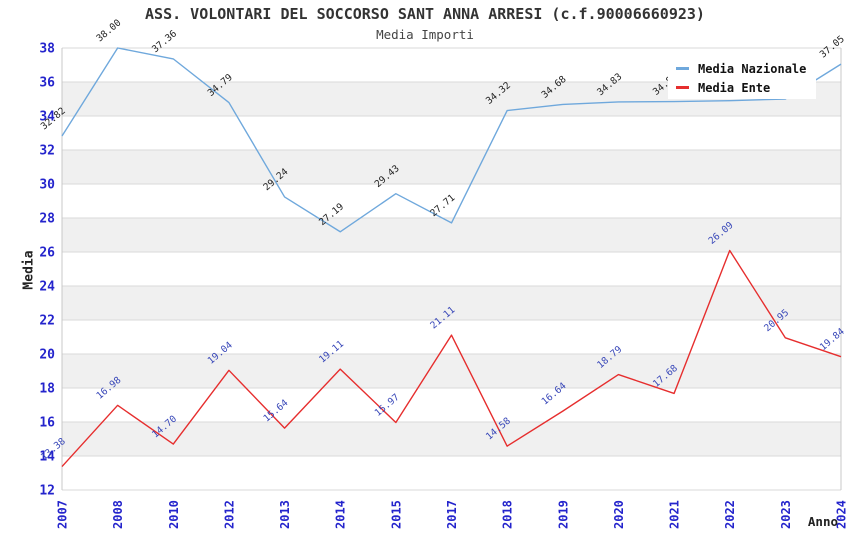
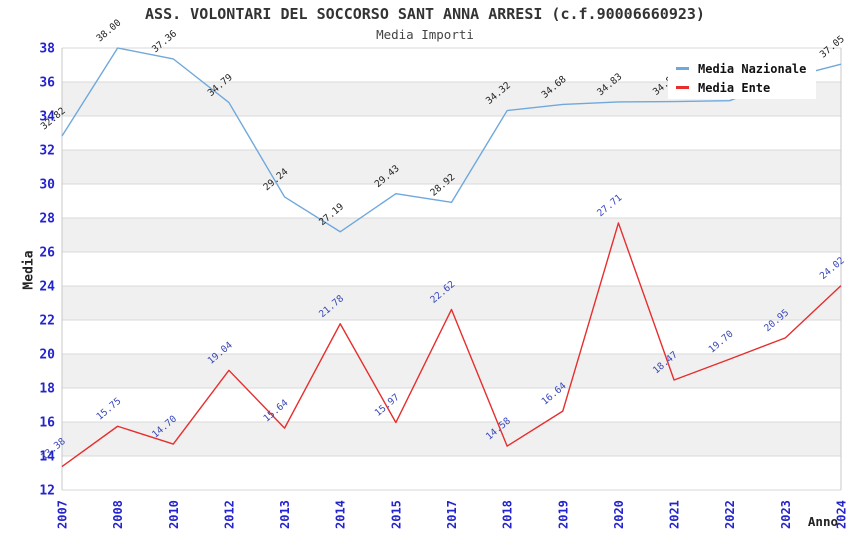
Media Ente/2008: 16.98 -> 15.75
Media Ente/2014: 19.11 -> 21.78
Media Nazionale/2017: 27.71 -> 28.92
Media Ente/2017: 21.11 -> 22.62
Media Ente/2020: 18.79 -> 27.71
Media Ente/2021: 17.68 -> 18.47
Media Ente/2022: 26.09 -> 19.70
Media Nazionale/2023: 35.0 -> 36.2
Media Ente/2024: 19.84 -> 24.02
